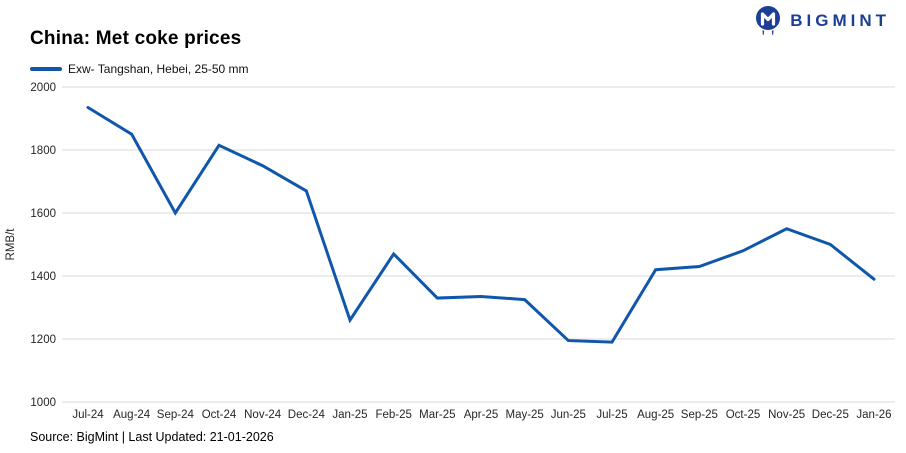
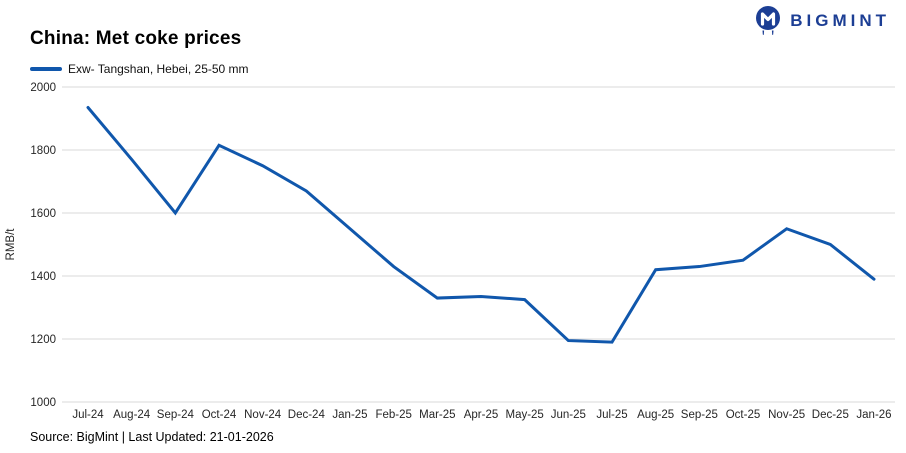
Aug-24: 1850 -> 1770
Jan-25: 1260 -> 1550
Feb-25: 1470 -> 1430
Oct-25: 1480 -> 1450
